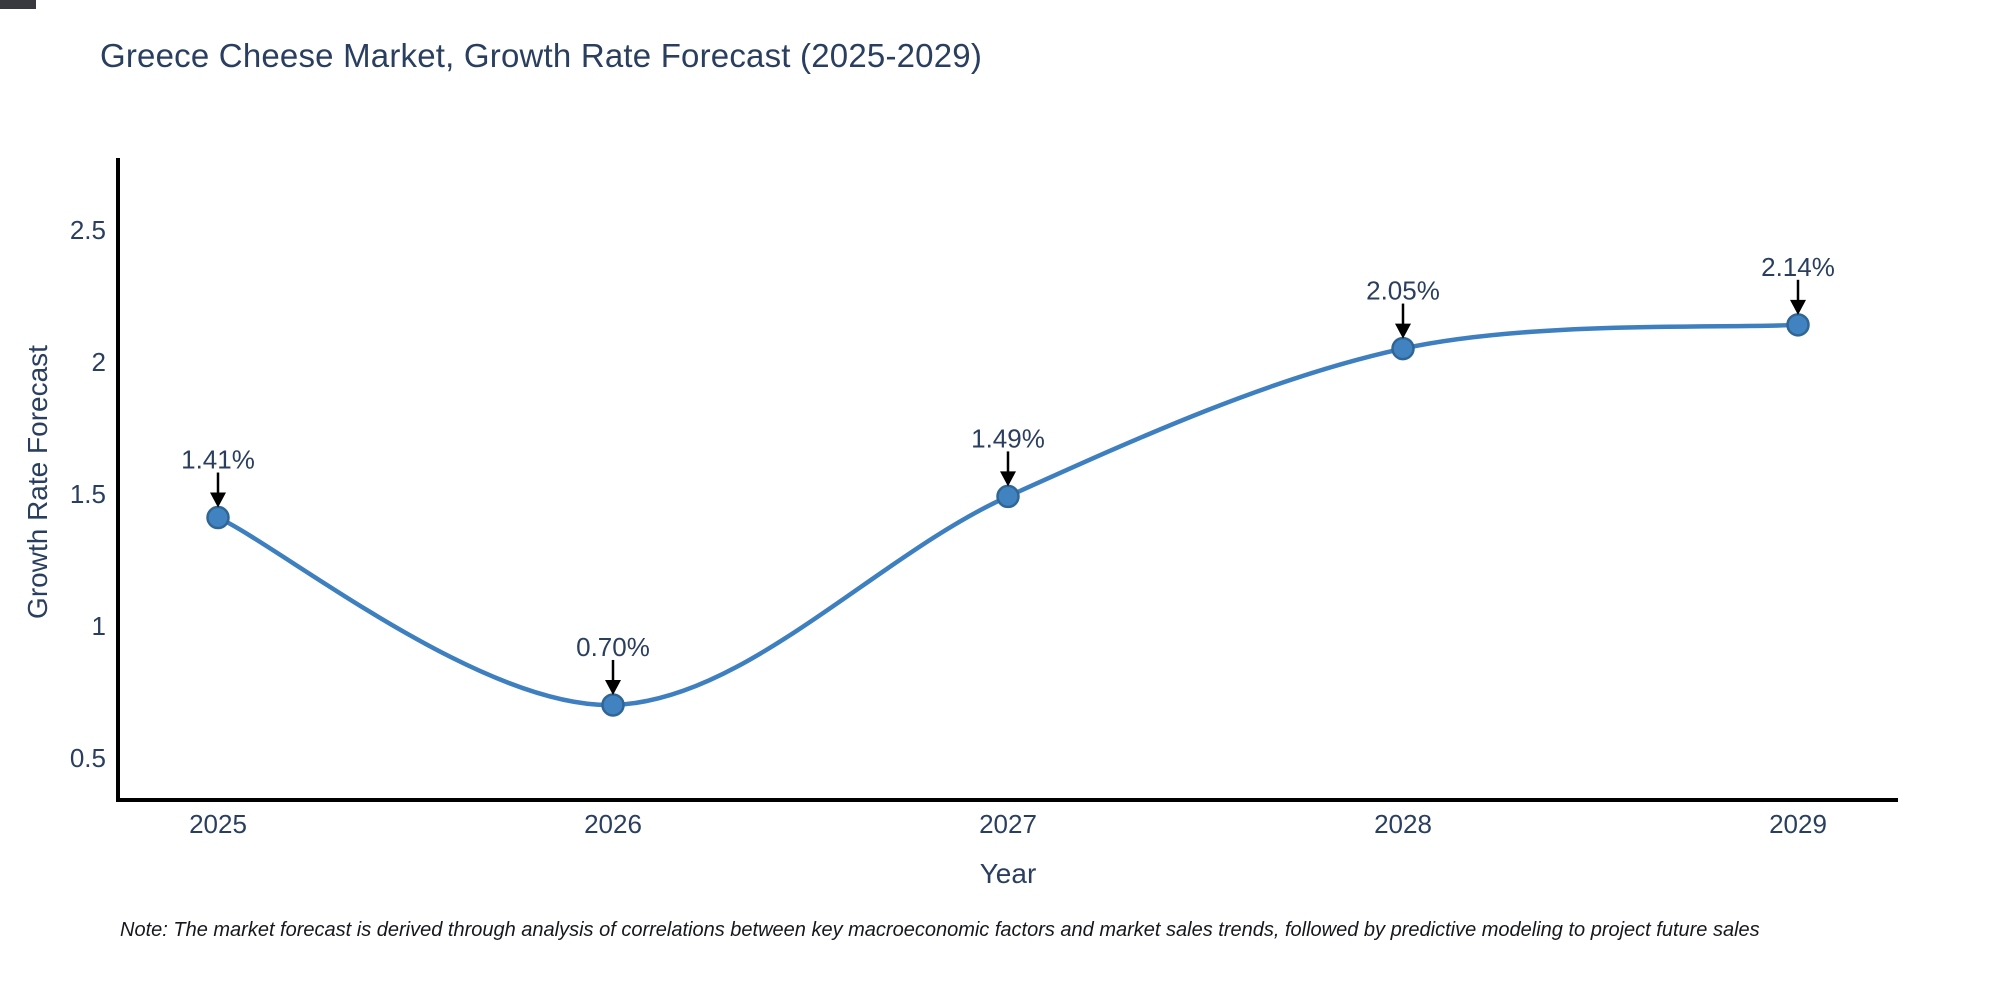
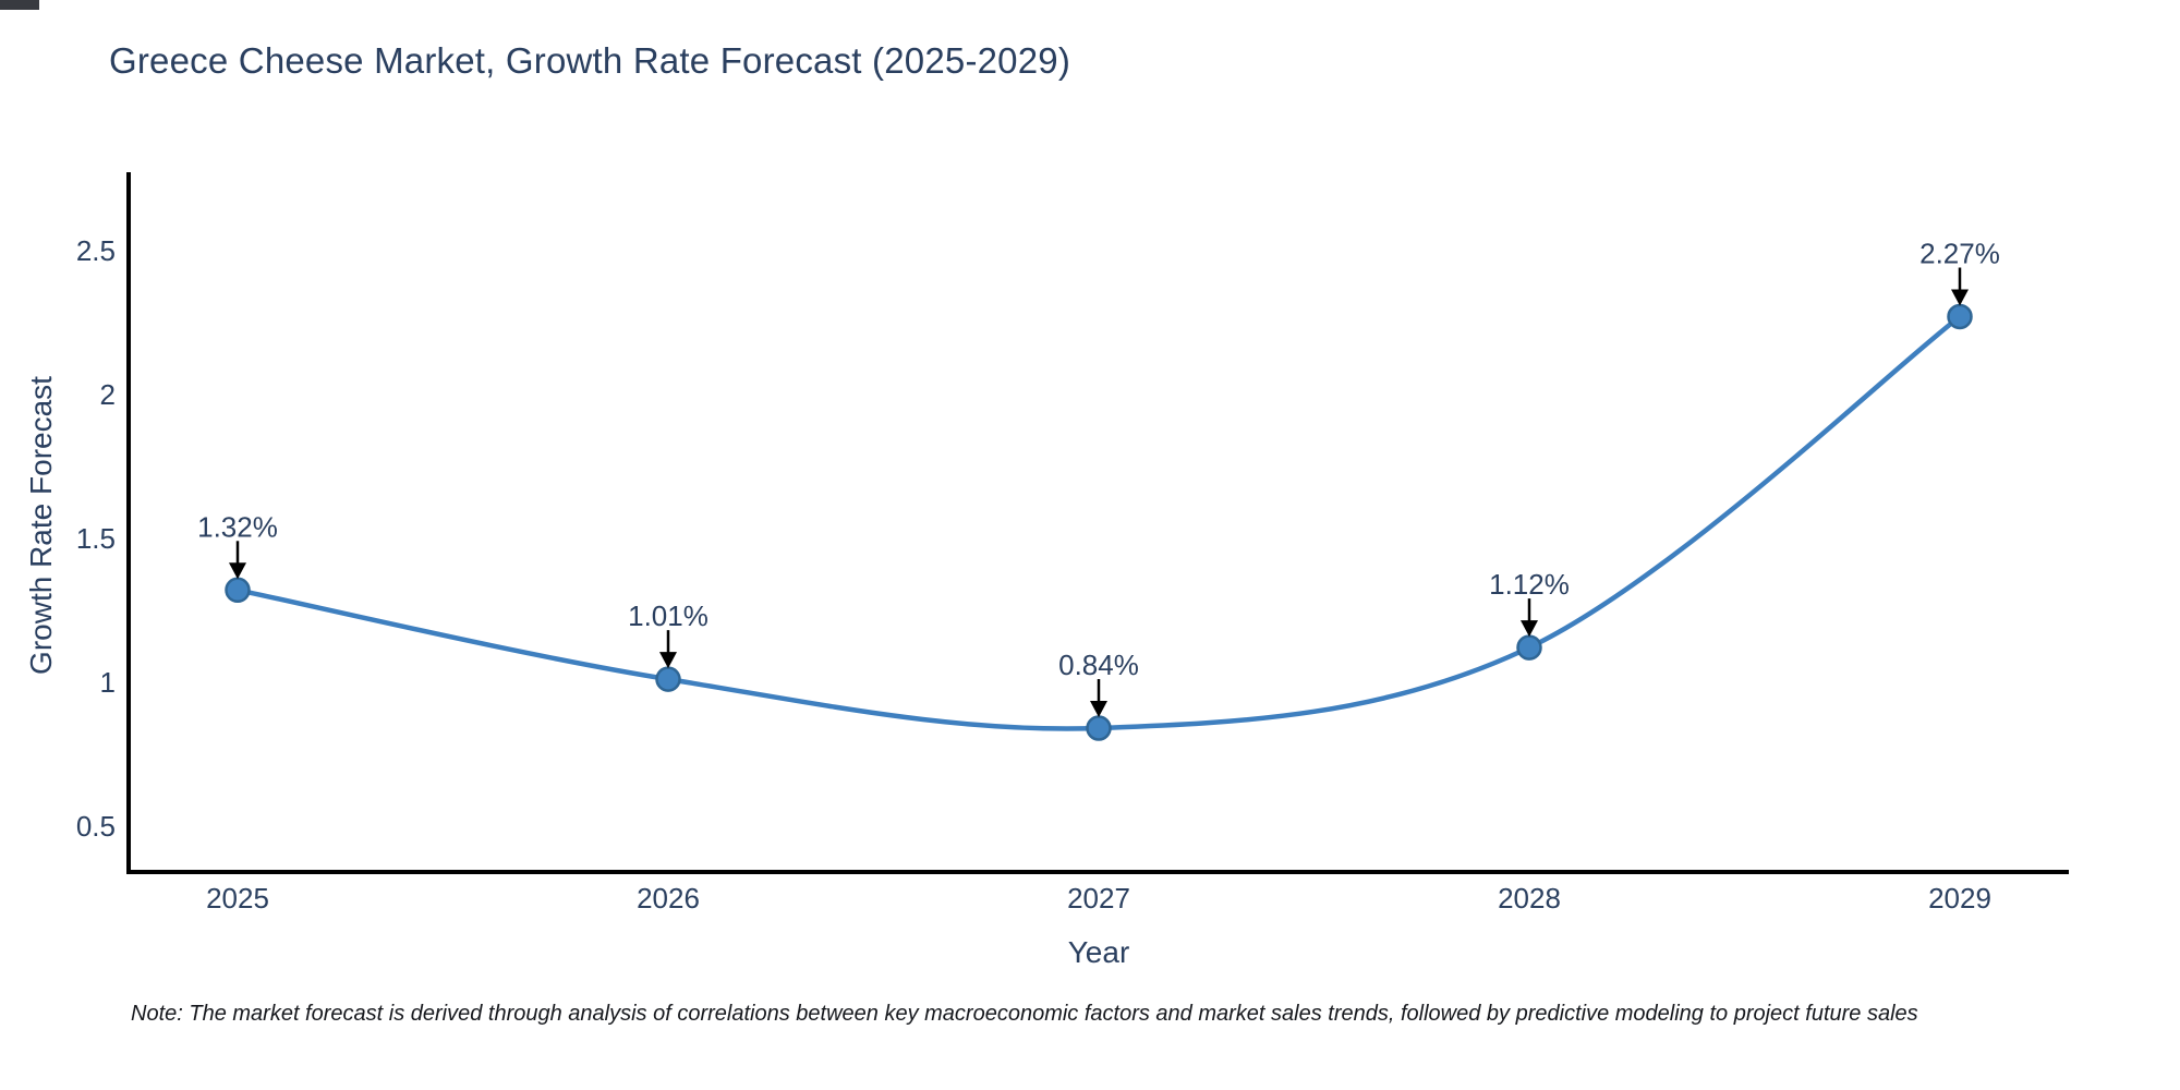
2025: 1.41% -> 1.32%
2026: 0.70% -> 1.01%
2027: 1.49% -> 0.84%
2028: 2.05% -> 1.12%
2029: 2.14% -> 2.27%
